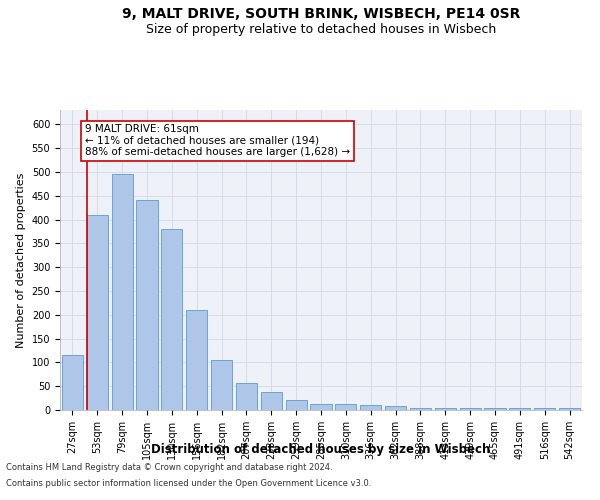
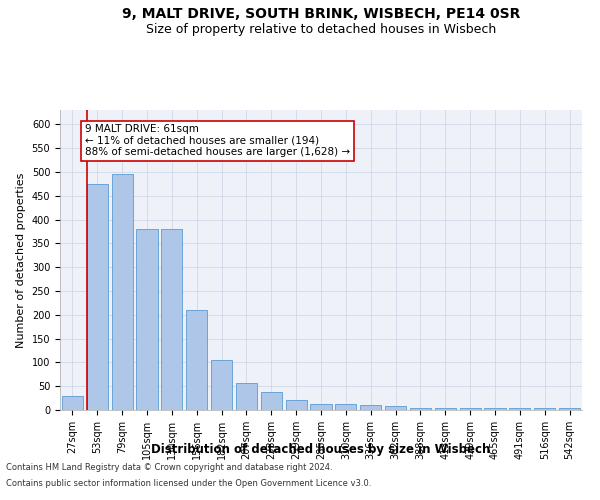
27sqm: 115 -> 30
53sqm: 410 -> 475
105sqm: 440 -> 380
